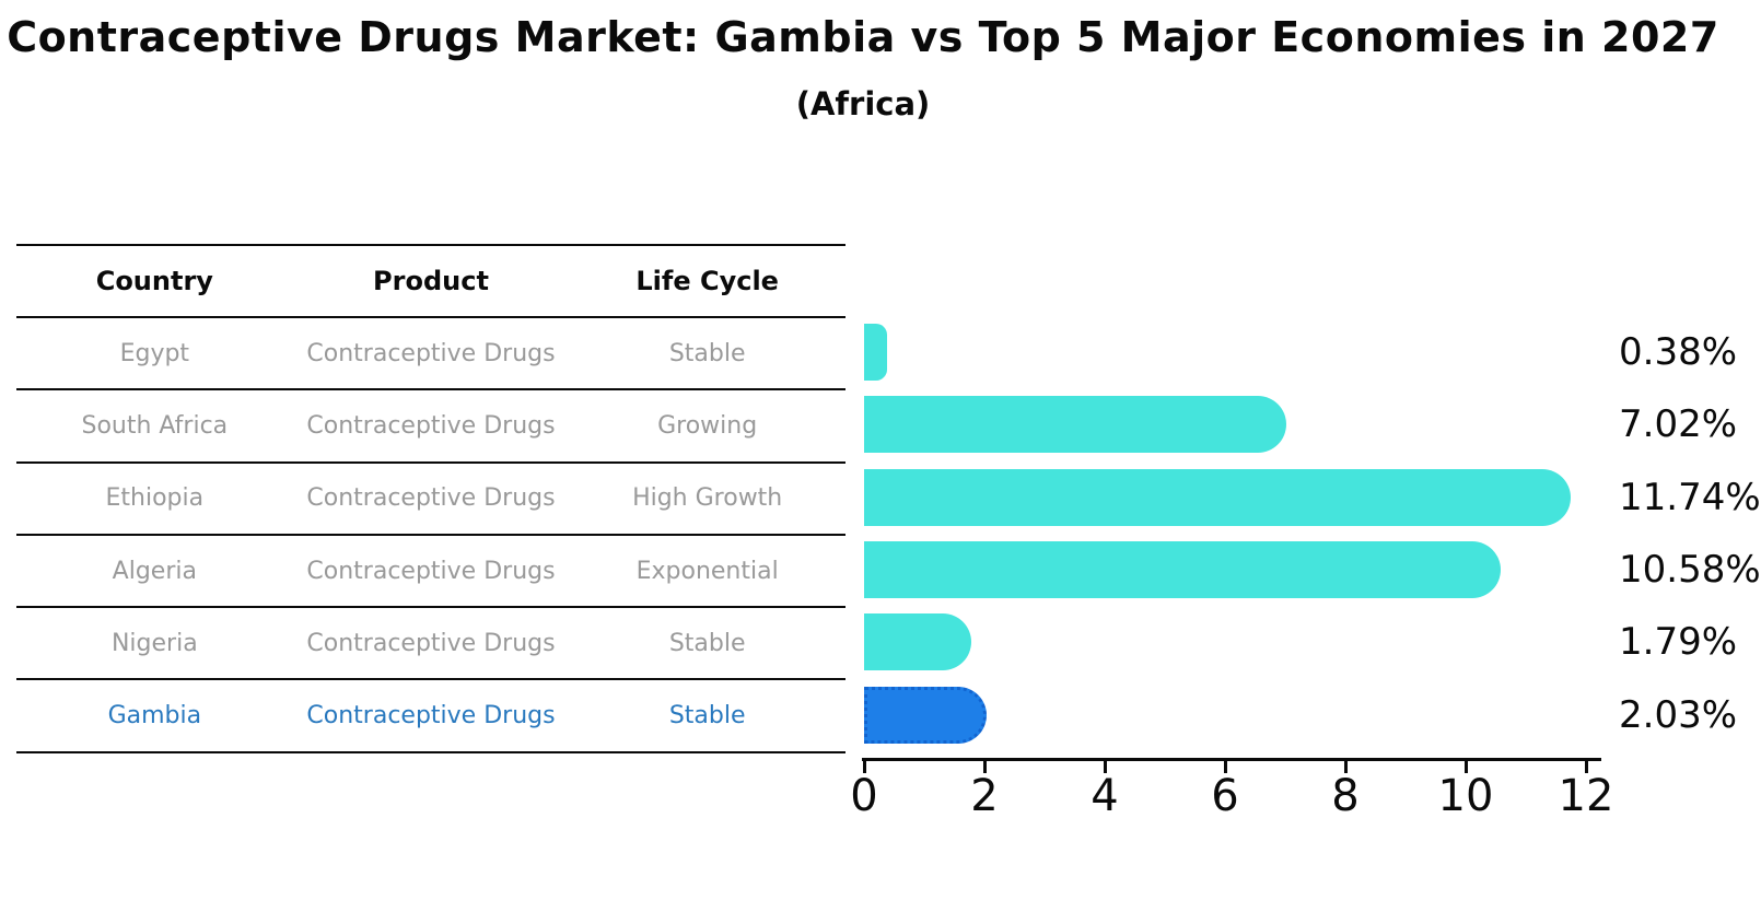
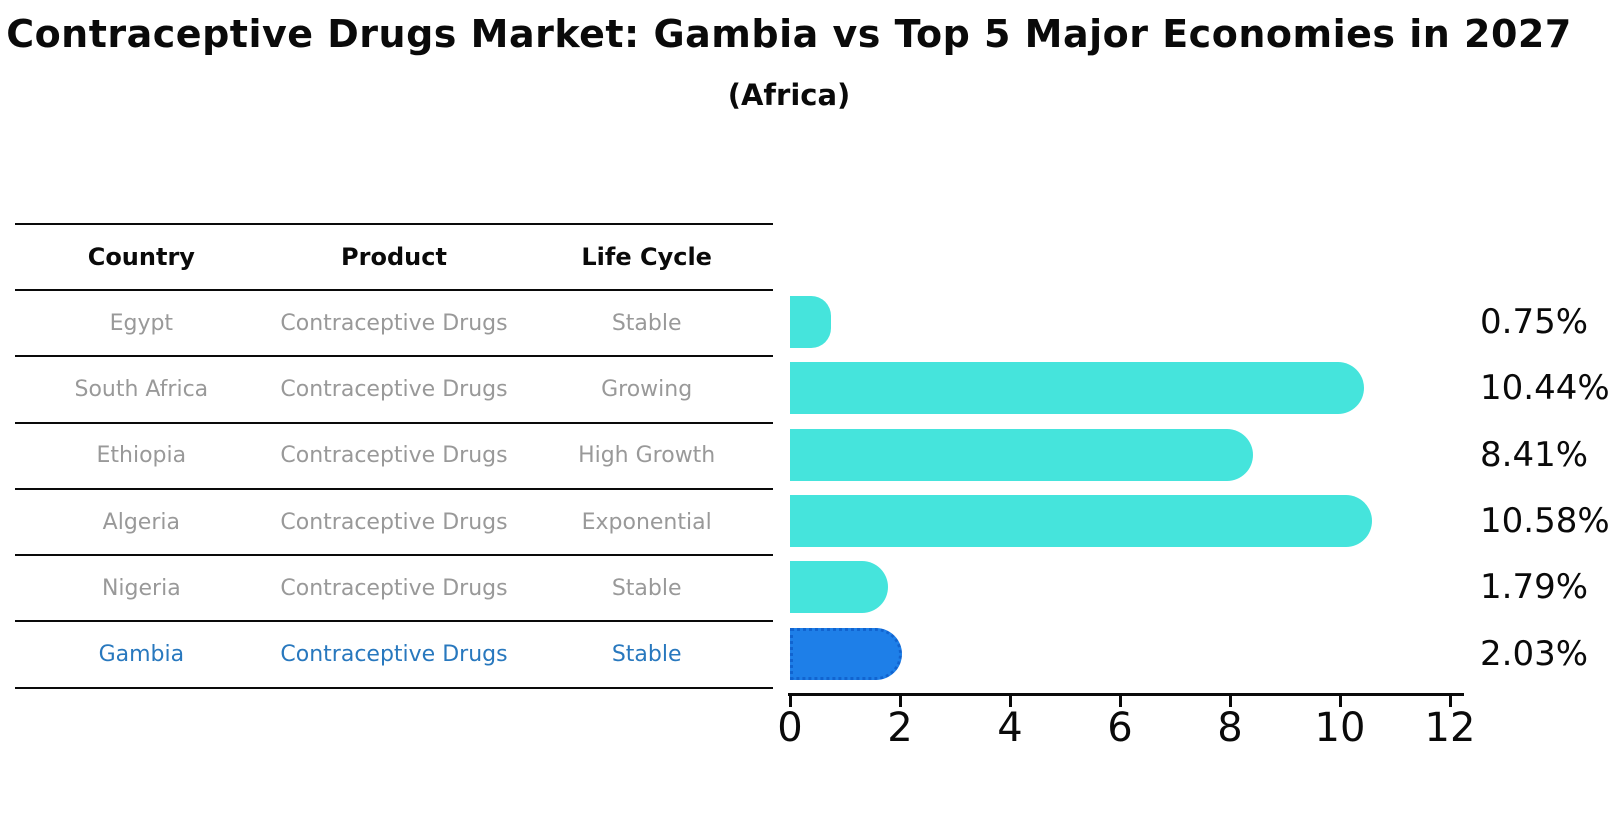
Egypt: 0.38% -> 0.75%
South Africa: 7.02% -> 10.44%
Ethiopia: 11.74% -> 8.41%
